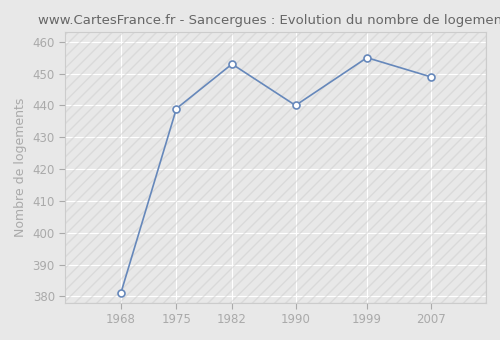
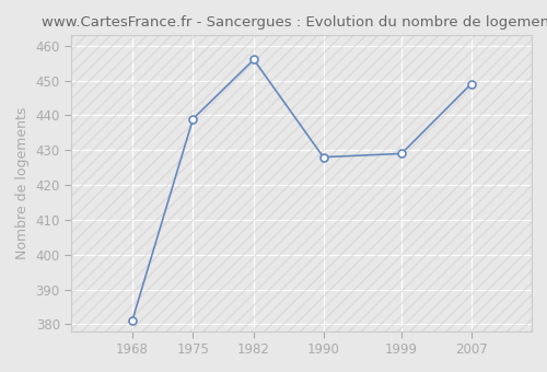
1982: 453 -> 456
1990: 440 -> 428
1999: 455 -> 429
